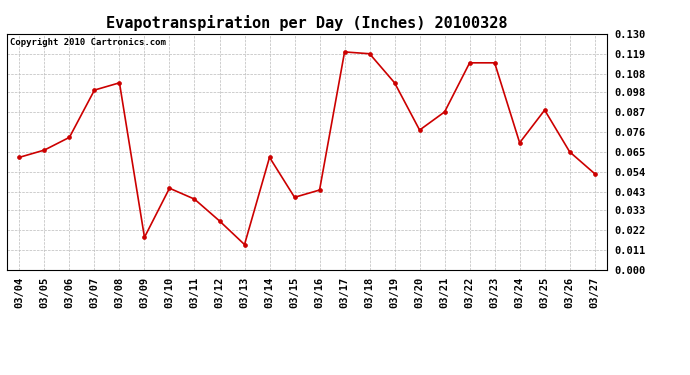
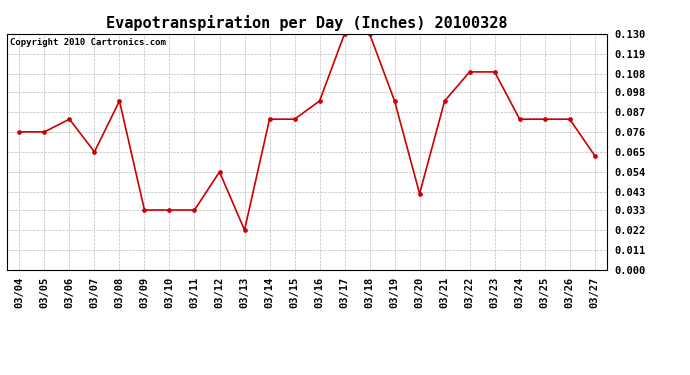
03/04: 0.062 -> 0.076
03/05: 0.066 -> 0.076
03/06: 0.073 -> 0.083
03/07: 0.099 -> 0.065
03/08: 0.103 -> 0.093
03/09: 0.018 -> 0.033
03/10: 0.045 -> 0.033
03/11: 0.039 -> 0.033
03/12: 0.027 -> 0.054
03/13: 0.014 -> 0.022
03/14: 0.062 -> 0.083
03/15: 0.040 -> 0.083
03/16: 0.044 -> 0.093
03/17: 0.120 -> 0.130
03/18: 0.119 -> 0.130
03/19: 0.103 -> 0.093
03/20: 0.077 -> 0.042
03/21: 0.087 -> 0.093
03/22: 0.114 -> 0.109
03/23: 0.114 -> 0.109
03/24: 0.070 -> 0.083
03/25: 0.088 -> 0.083
03/26: 0.065 -> 0.083
03/27: 0.053 -> 0.063
